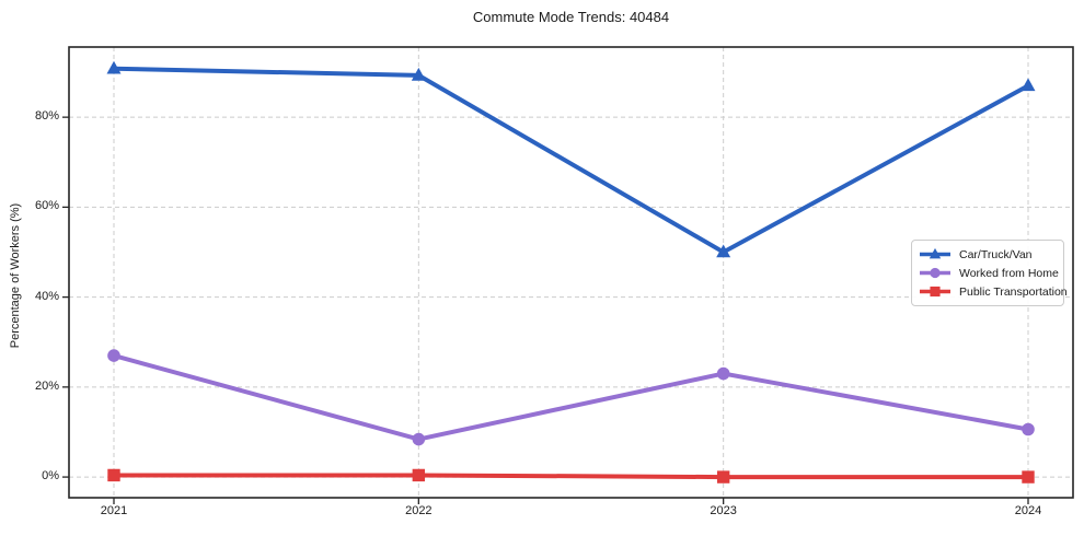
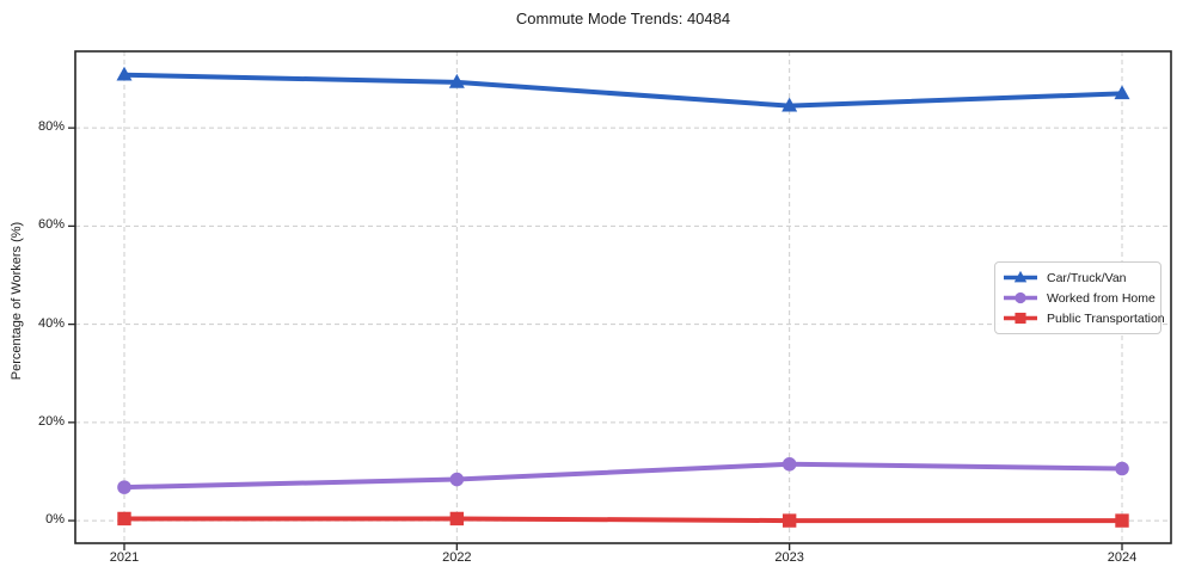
Worked from Home/2021: 27% -> 7%
Car/Truck/Van/2023: 50% -> 84%
Worked from Home/2023: 23% -> 12%
